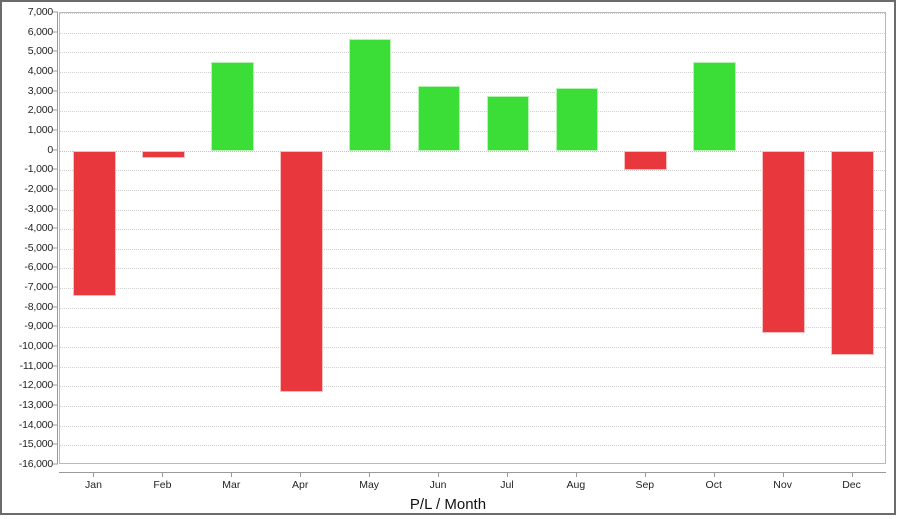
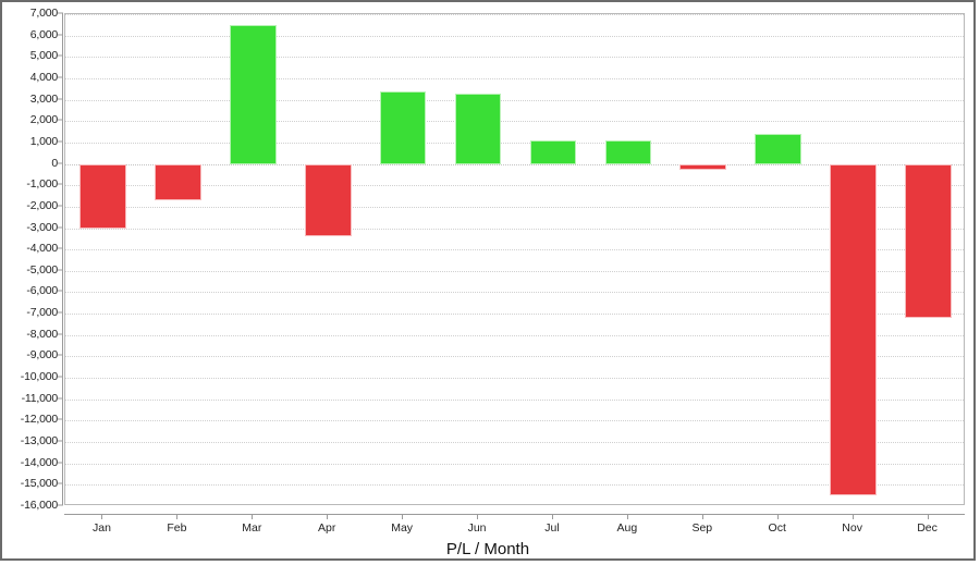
Jan: -7400 -> -3000
Feb: -400 -> -1700
Mar: 4500 -> 6500
Apr: -12300 -> -3400
May: 5700 -> 3400
Jul: 2800 -> 1100
Aug: 3200 -> 1100
Sep: -1000 -> -300
Oct: 4500 -> 1400
Nov: -9300 -> -15500
Dec: -10400 -> -7200
